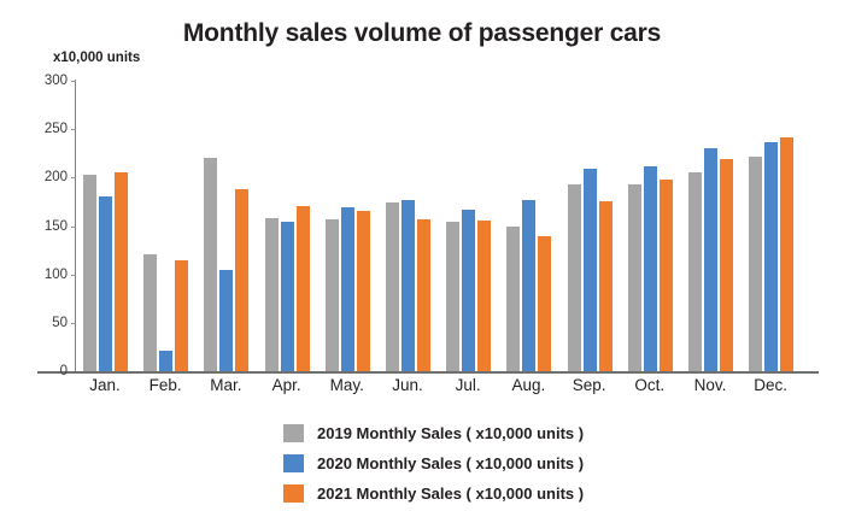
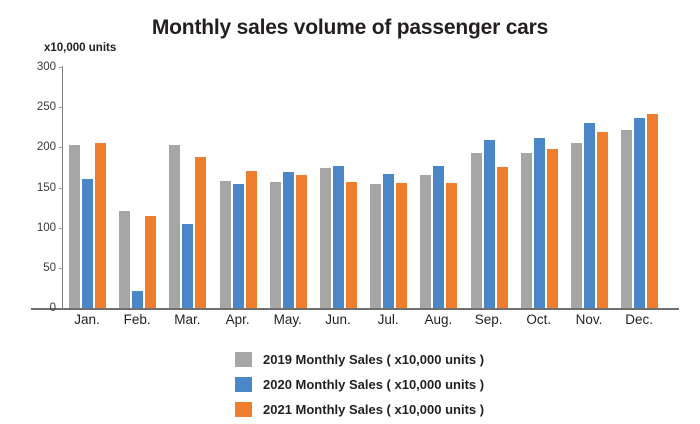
2020 Monthly Sales ( x10,000 units )/Jan.: 180 -> 160
2019 Monthly Sales ( x10,000 units )/Mar.: 220 -> 200
2019 Monthly Sales ( x10,000 units )/Aug.: 150 -> 170
2021 Monthly Sales ( x10,000 units )/Aug.: 140 -> 160
